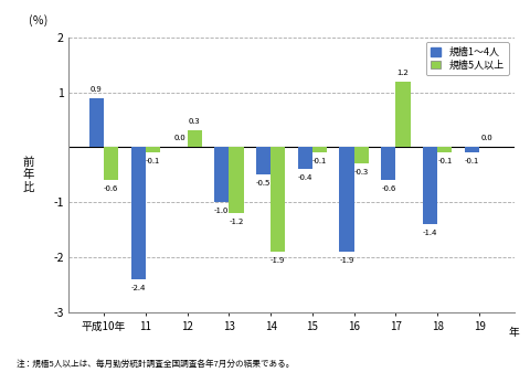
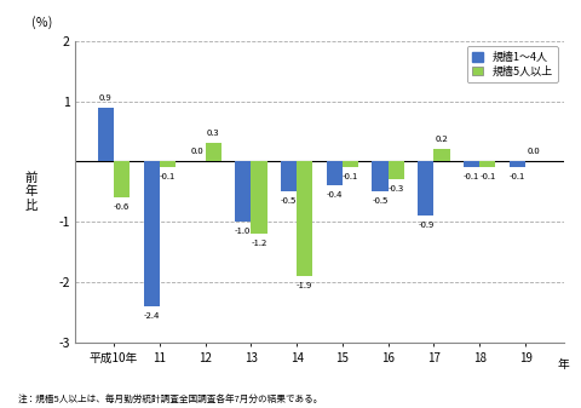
規樯1～4人/16: -1.9 -> -0.5
規樯1～4人/17: -0.6 -> -0.9
規樯5人以上/17: 1.2 -> 0.2
規樯1～4人/18: -1.4 -> -0.1
